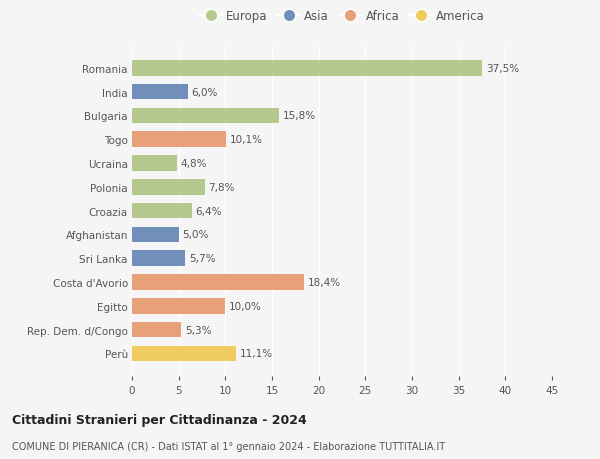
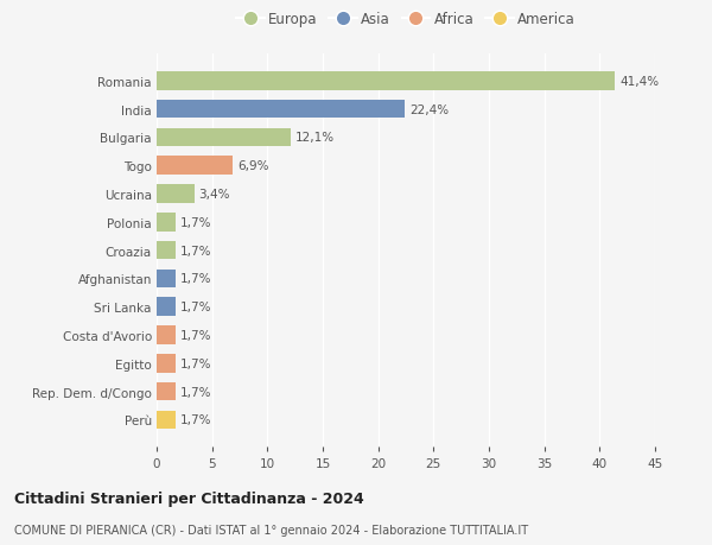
Romania: 37,5% -> 41,4%
India: 6,0% -> 22,4%
Bulgaria: 15,8% -> 12,1%
Togo: 10,1% -> 6,9%
Ucraina: 4,8% -> 3,4%
Polonia: 7,8% -> 1,7%
Croazia: 6,4% -> 1,7%
Afghanistan: 5,0% -> 1,7%
Sri Lanka: 5,7% -> 1,7%
Costa d'Avorio: 18,4% -> 1,7%
Egitto: 10,0% -> 1,7%
Rep. Dem. d/Congo: 5,3% -> 1,7%
Perù: 11,1% -> 1,7%
